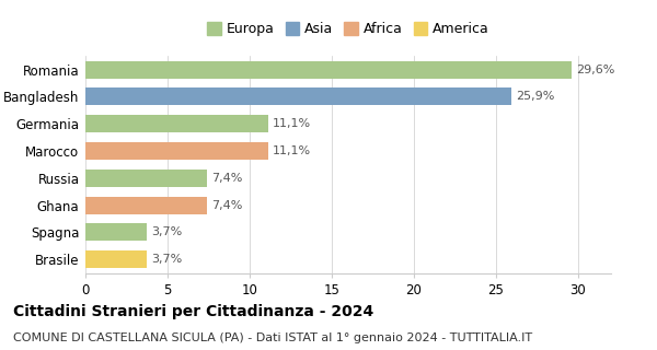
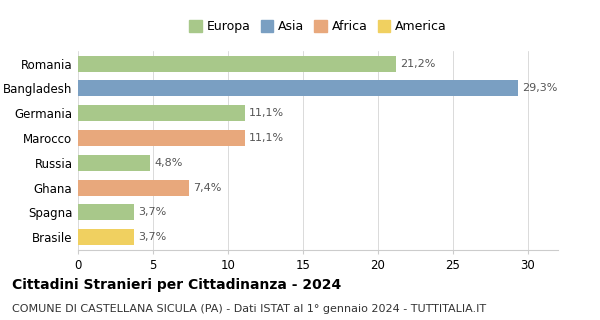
Romania: 29,6% -> 21,2%
Bangladesh: 25,9% -> 29,3%
Russia: 7,4% -> 4,8%
